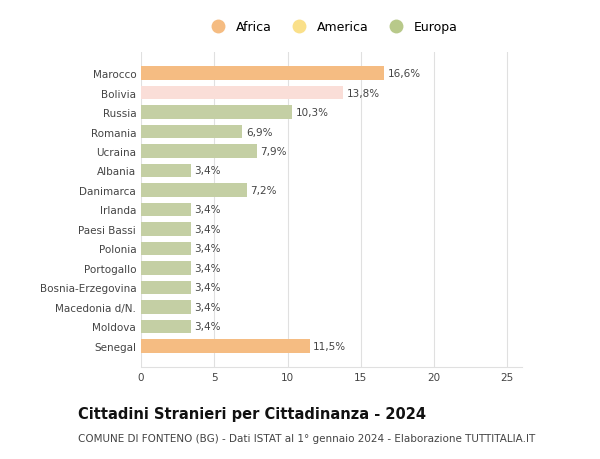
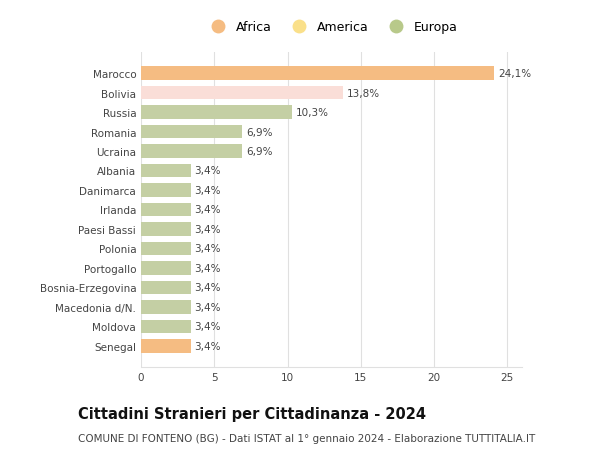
Marocco: 16,6% -> 24,1%
Ucraina: 7,9% -> 6,9%
Danimarca: 7,2% -> 3,4%
Senegal: 11,5% -> 3,4%
